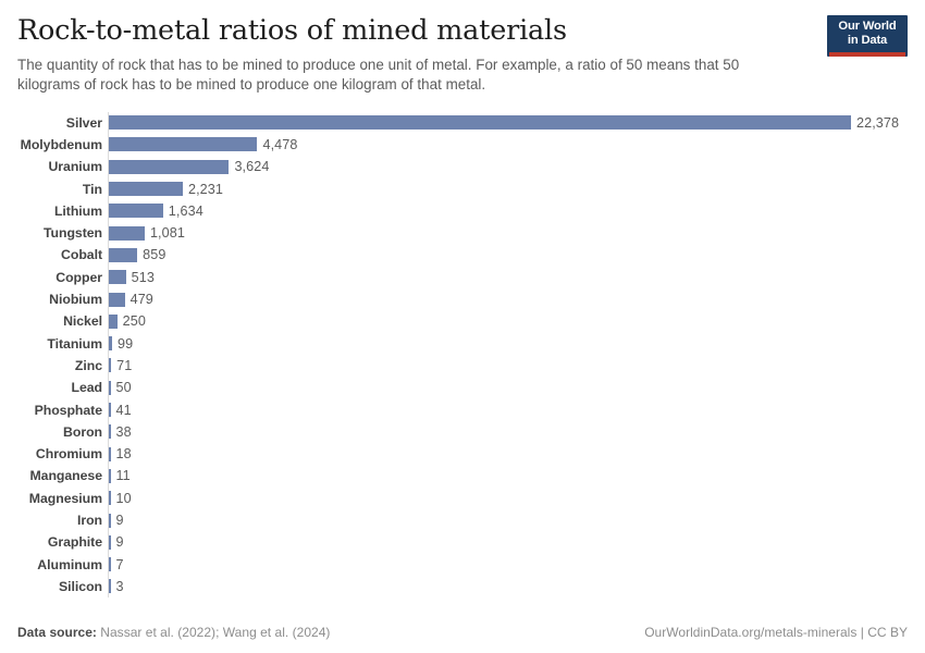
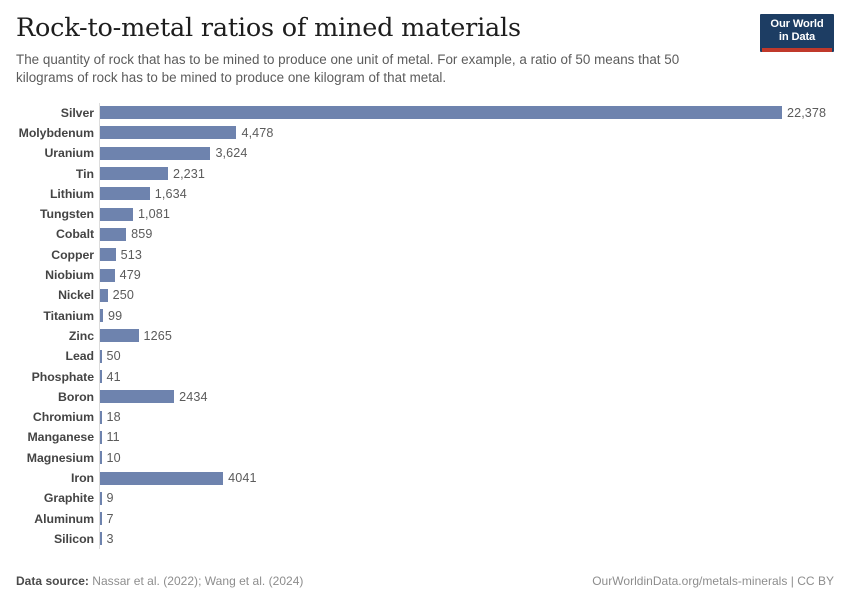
Zinc: 71 -> 1265
Boron: 38 -> 2434
Iron: 9 -> 4041
